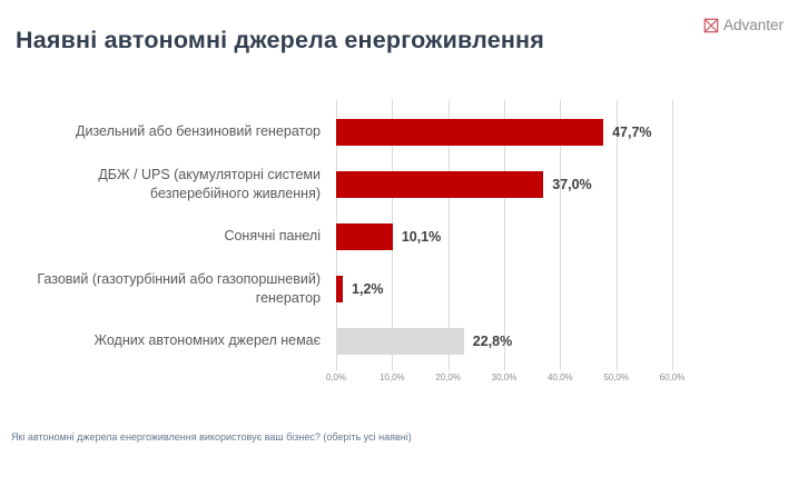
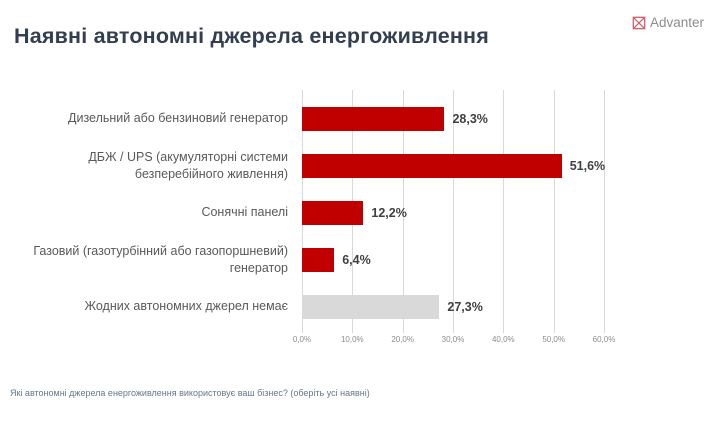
Дизельний або бензиновий генератор: 47,7% -> 28,3%
ДБЖ / UPS (акумуляторні системи безперебійного живлення): 37,0% -> 51,6%
Сонячні панелі: 10,1% -> 12,2%
Газовий (газотурбінний або газопоршневий) генератор: 1,2% -> 6,4%
Жодних автономних джерел немає: 22,8% -> 27,3%
